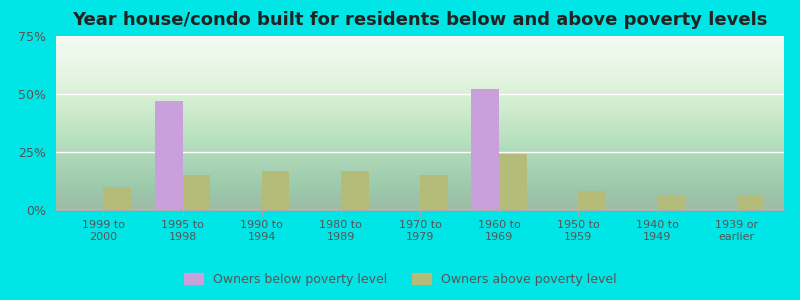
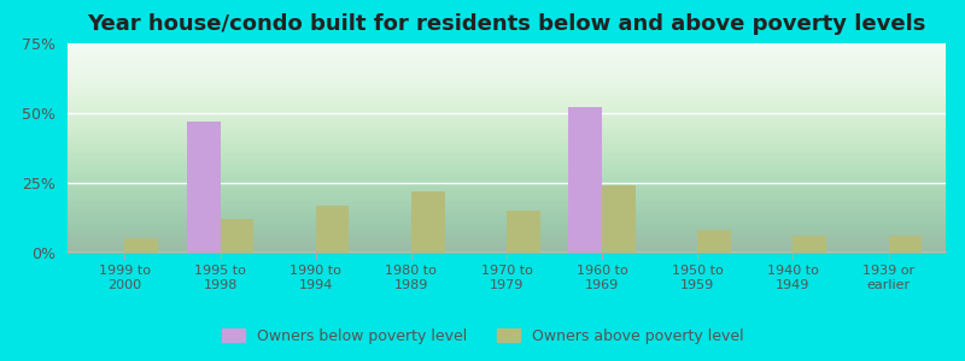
Owners above poverty level/1999 to 2000: 10% -> 5%
Owners above poverty level/1995 to 1998: 15% -> 12%
Owners above poverty level/1980 to 1989: 17% -> 22%
